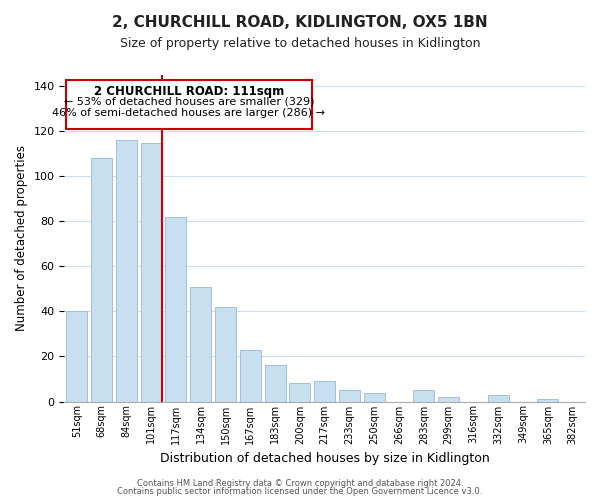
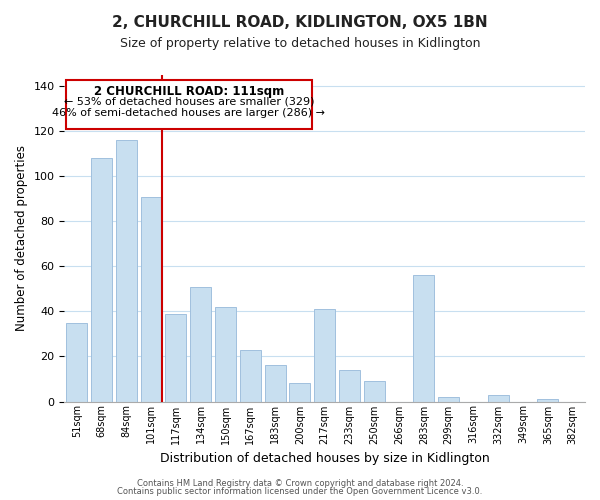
51sqm: 40 -> 35
101sqm: 115 -> 91
117sqm: 82 -> 39
217sqm: 9 -> 41
233sqm: 5 -> 14
250sqm: 4 -> 9
283sqm: 5 -> 56
